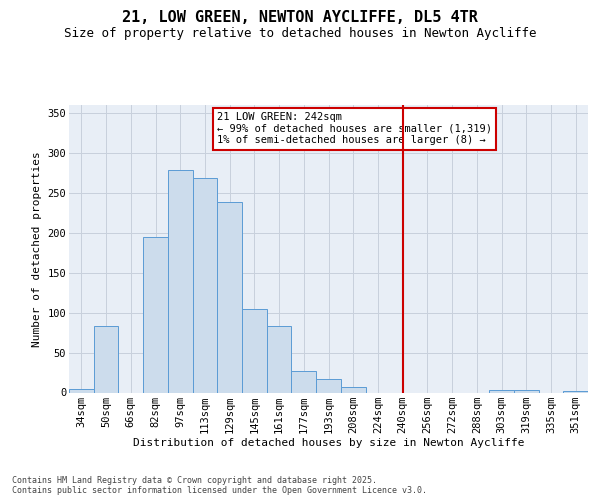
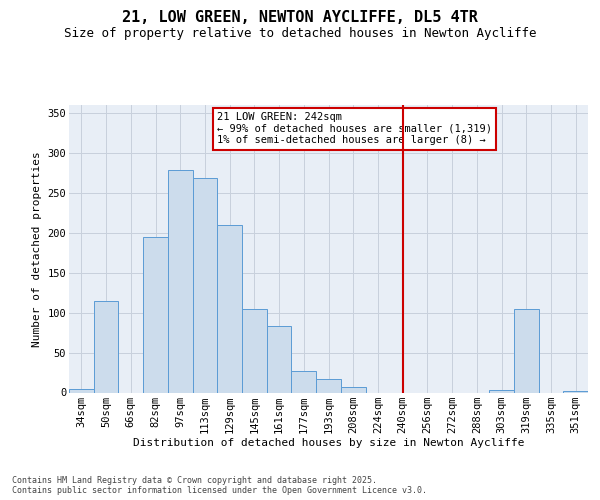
50sqm: 83 -> 114
129sqm: 238 -> 210
319sqm: 3 -> 104
